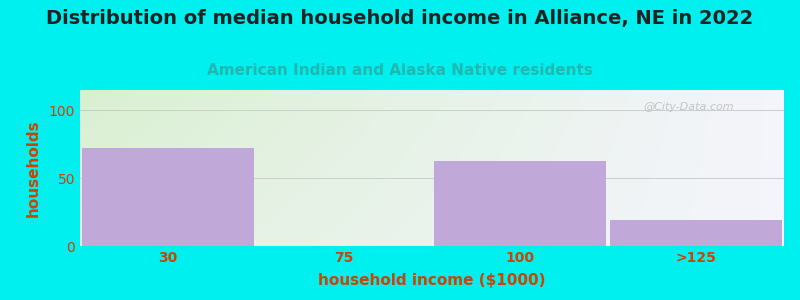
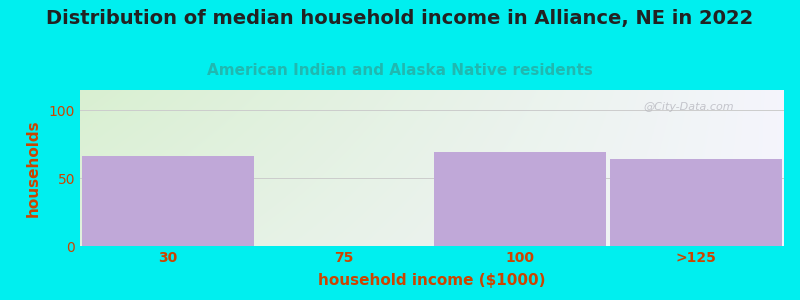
30: 72 -> 66
100: 63 -> 69
>125: 19 -> 64
